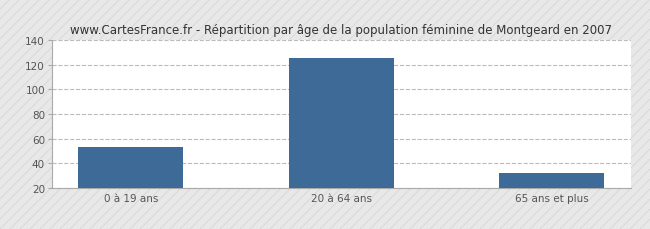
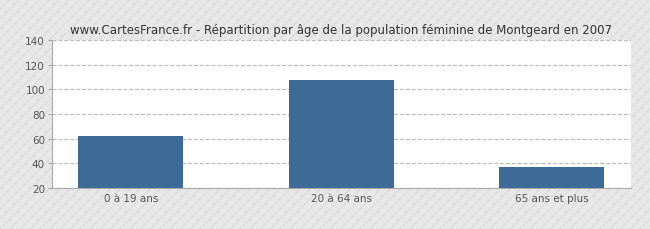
0 à 19 ans: 53 -> 62
20 à 64 ans: 126 -> 108
65 ans et plus: 32 -> 37
